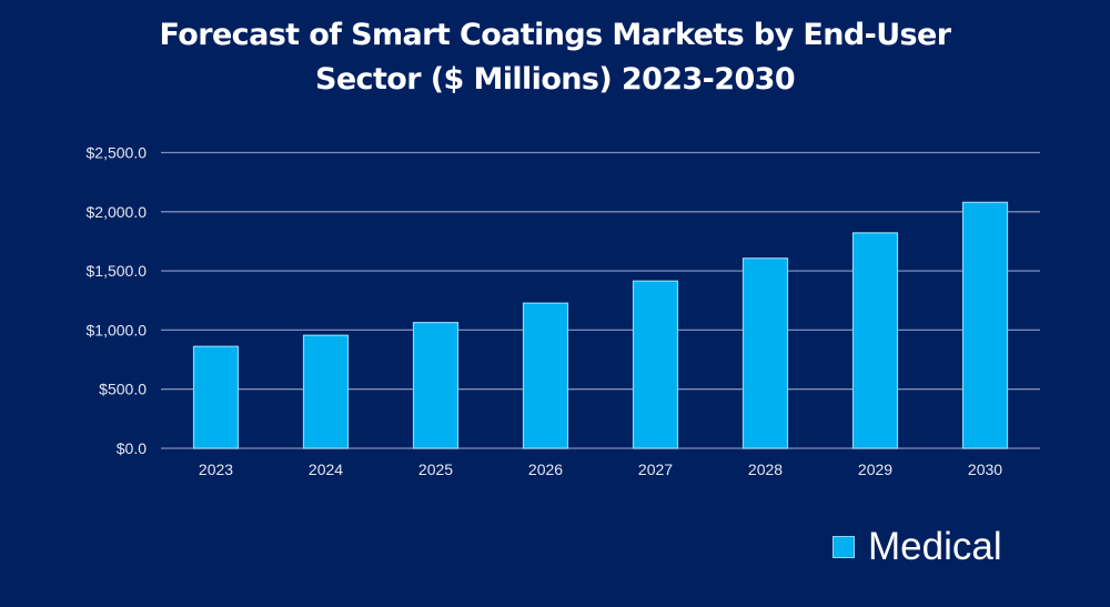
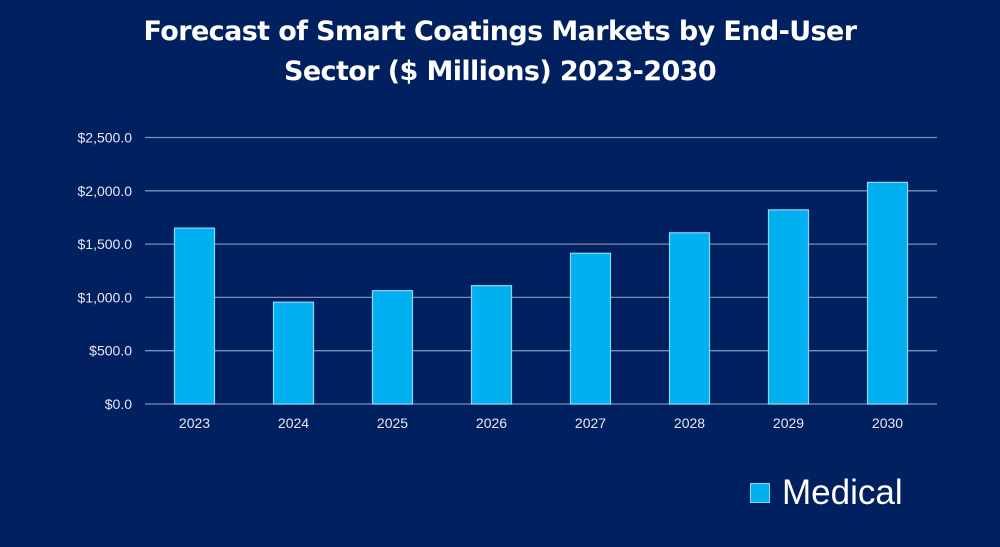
2023: $860 -> $1650
2026: $1230 -> $1110
